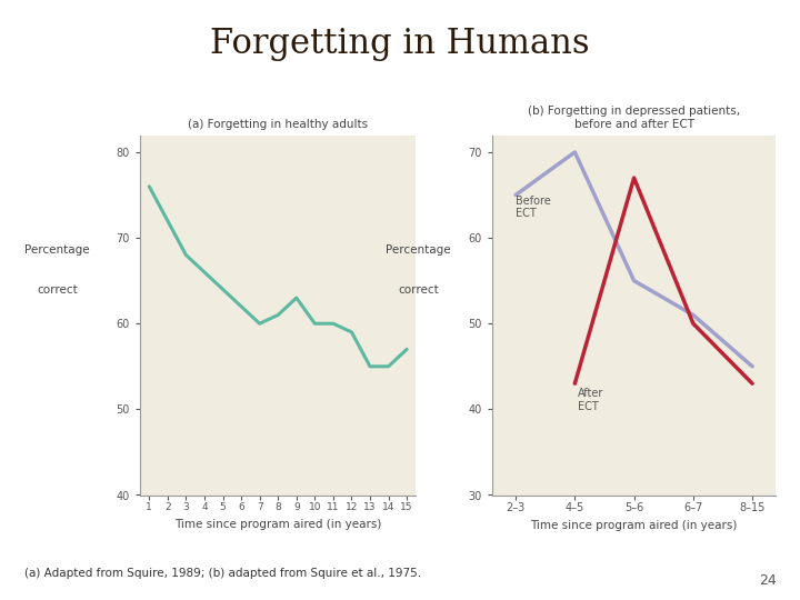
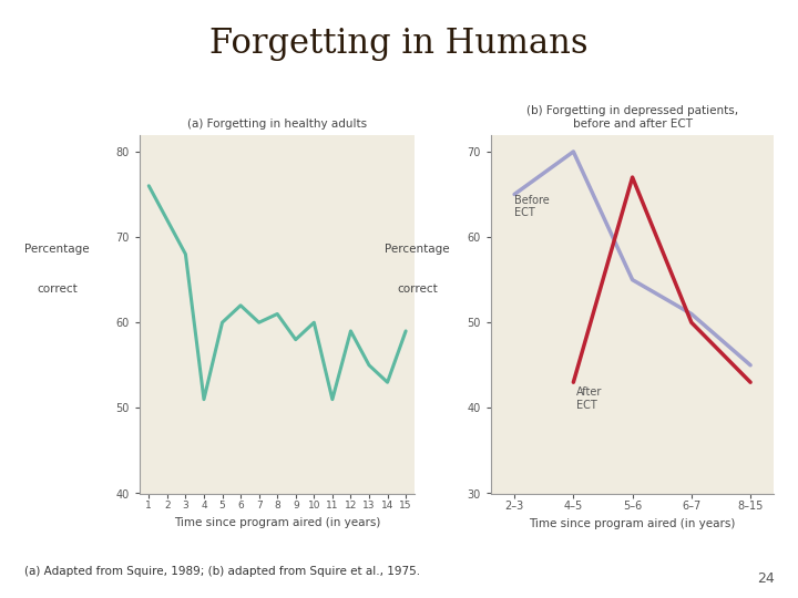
(a) Forgetting in healthy adults/4: 66 -> 51
(a) Forgetting in healthy adults/5: 64 -> 60
(a) Forgetting in healthy adults/9: 63 -> 58
(a) Forgetting in healthy adults/11: 60 -> 51
(a) Forgetting in healthy adults/14: 55 -> 53
(a) Forgetting in healthy adults/15: 57 -> 59
